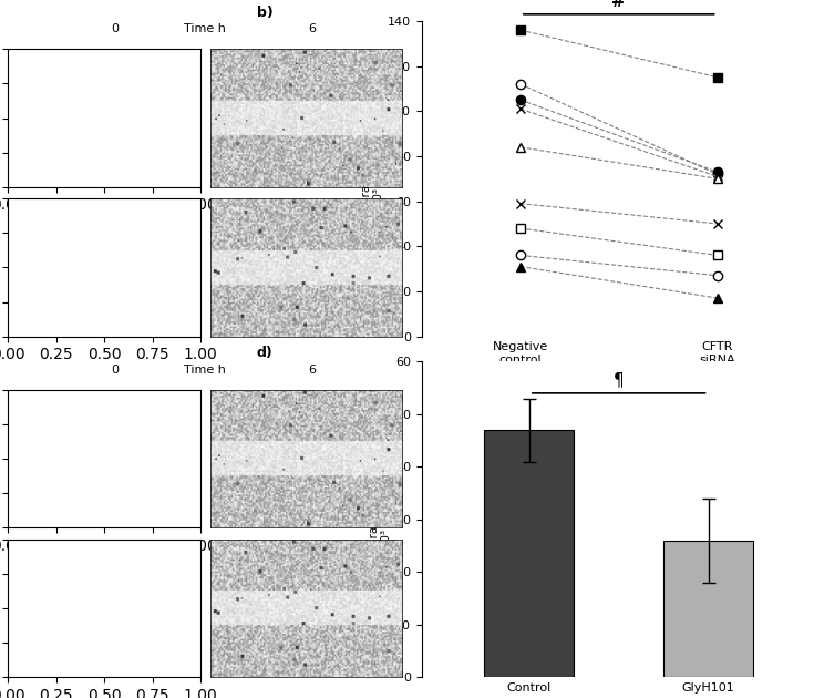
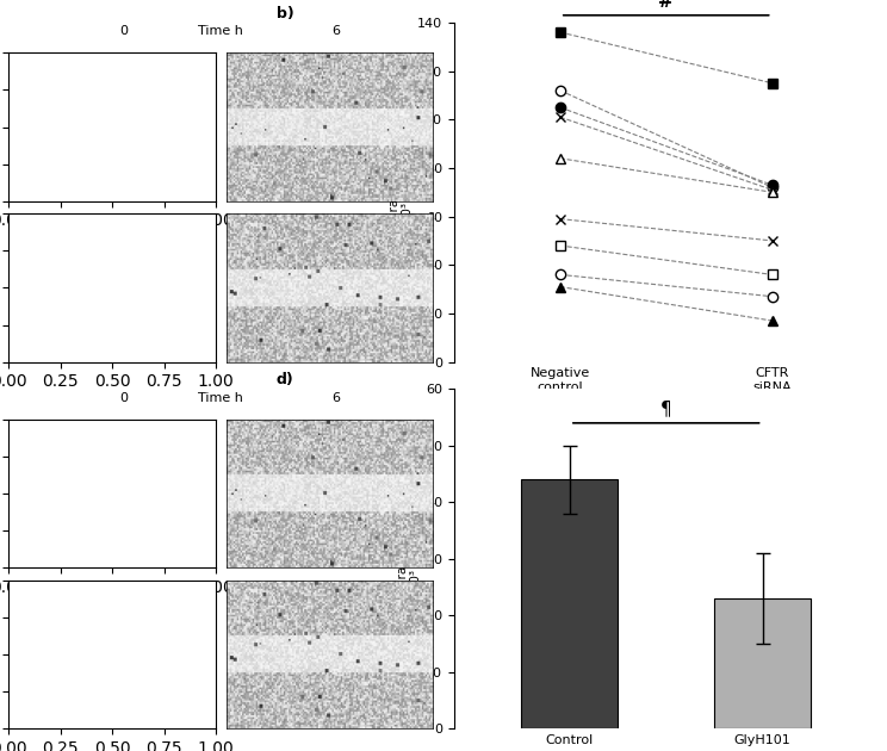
Control: 47 -> 44
GlyH101: 26 -> 23
